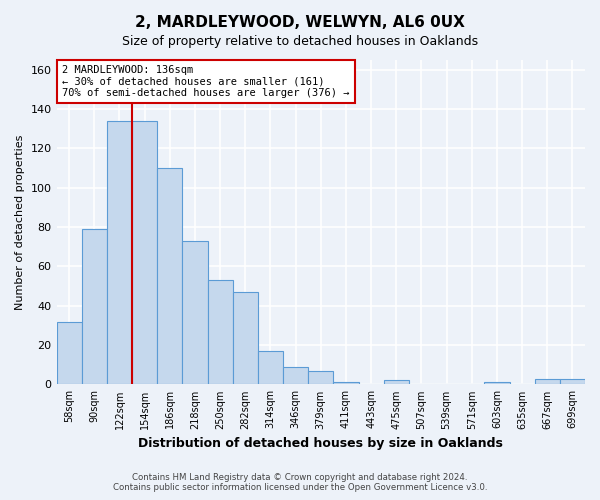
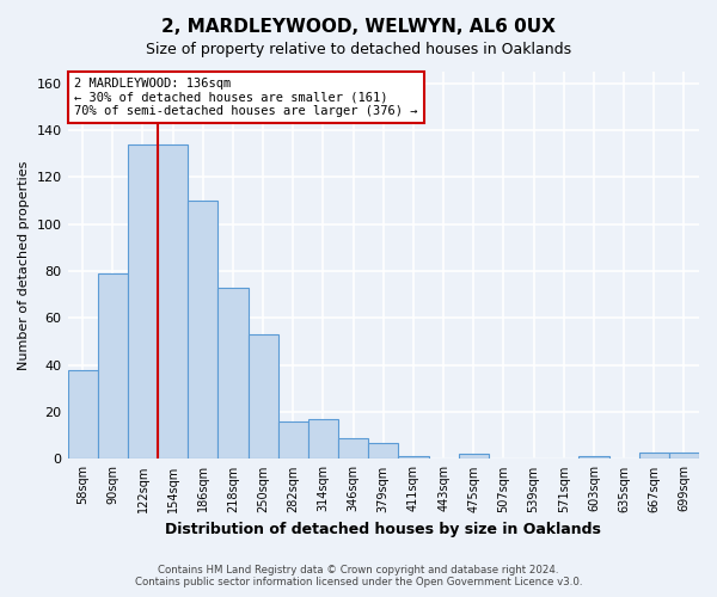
58sqm: 32 -> 38
282sqm: 47 -> 16
